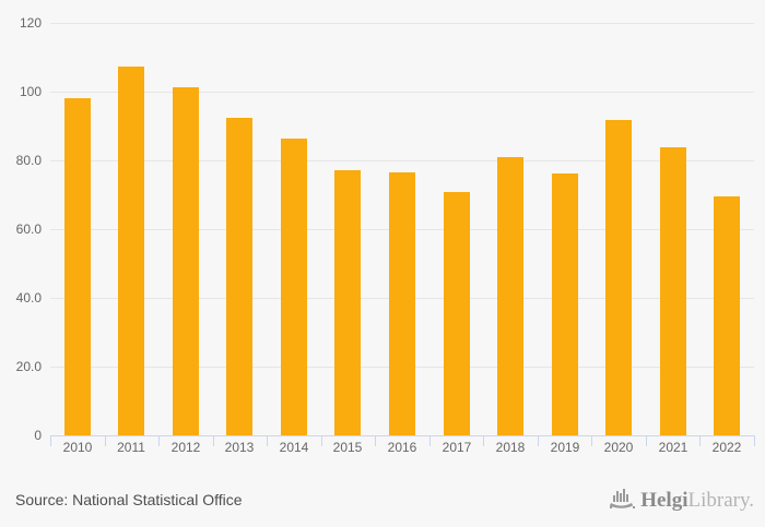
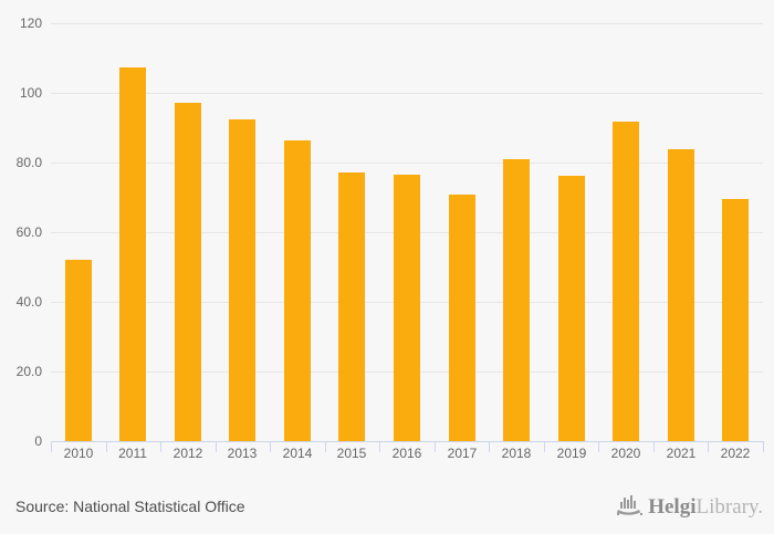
2010: 98 -> 52
2012: 101 -> 97
